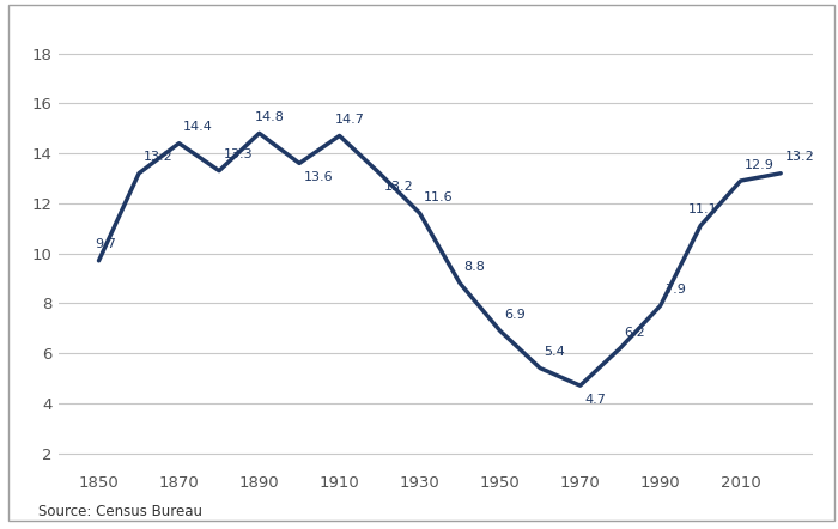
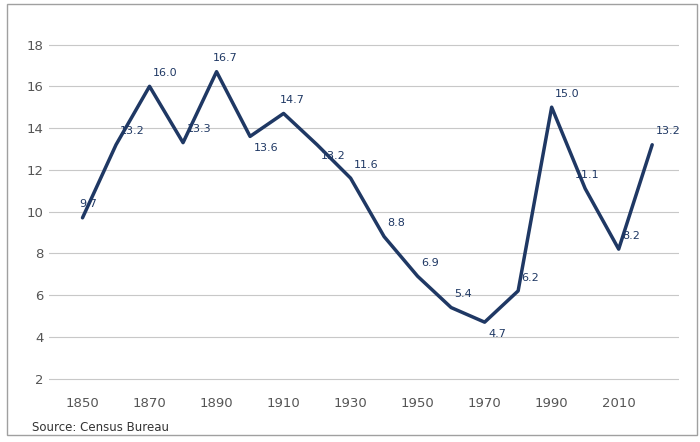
1870: 14.4 -> 16.0
1890: 14.8 -> 16.7
1990: 7.9 -> 15.0
2010: 12.9 -> 8.2
